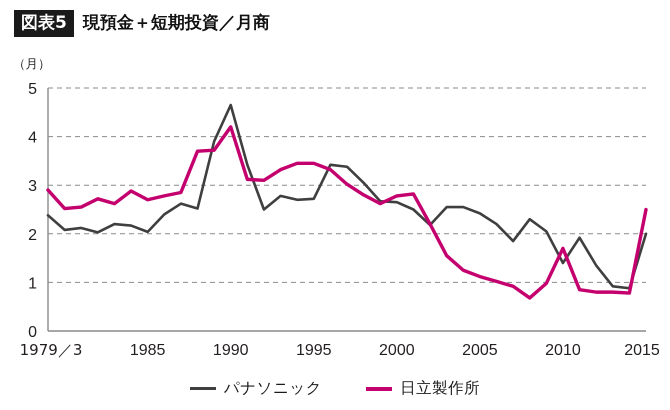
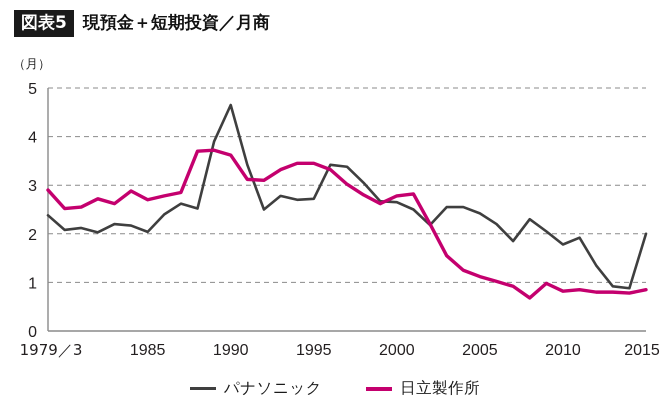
日立製作所/1990: 4.2 -> 3.6
パナソニック/2010: 1.4 -> 1.8
日立製作所/2010: 1.7 -> 0.8
日立製作所/2015: 2.5 -> 0.8
